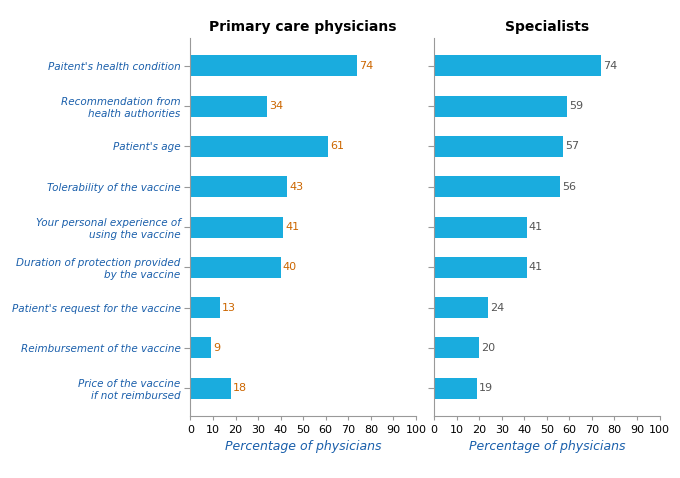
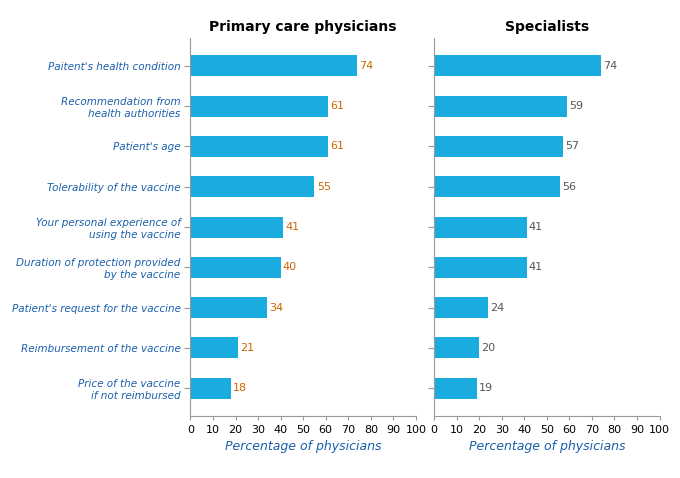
Primary care physicians/Recommendation from health authorities: 34 -> 61
Primary care physicians/Tolerability of the vaccine: 43 -> 55
Primary care physicians/Patient's request for the vaccine: 13 -> 34
Primary care physicians/Reimbursement of the vaccine: 9 -> 21
